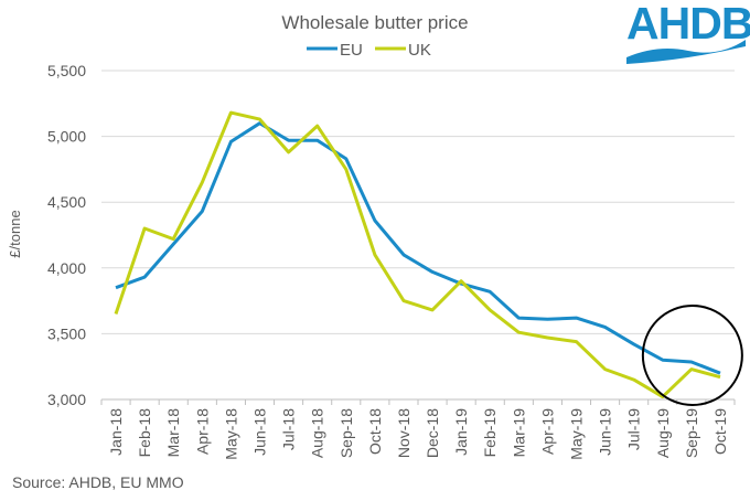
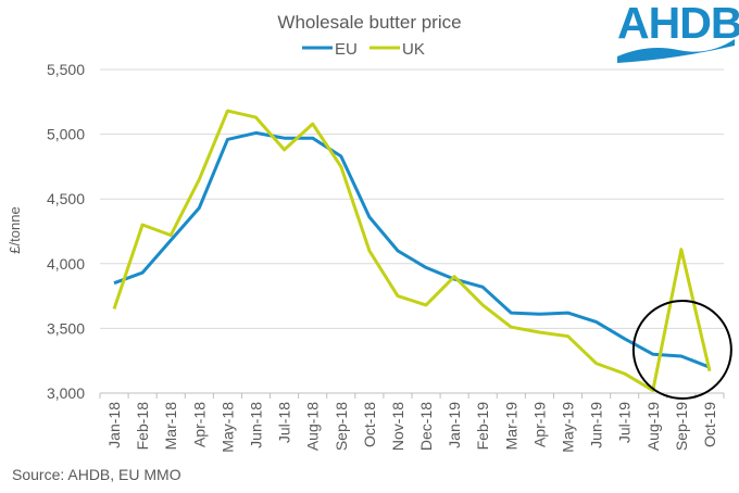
EU/Jun-18: 5100 -> 5010
UK/Sep-19: 3230 -> 4110
